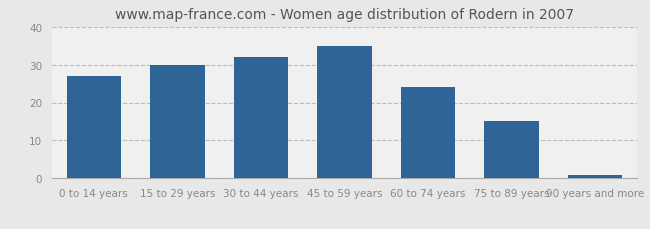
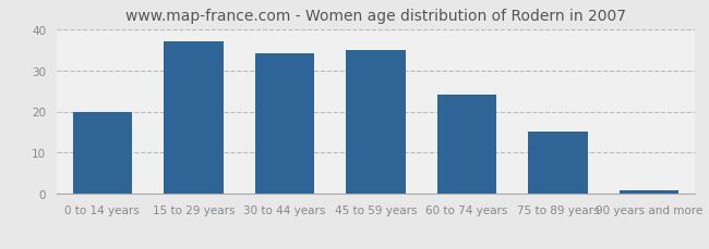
0 to 14 years: 27 -> 20
15 to 29 years: 30 -> 37
30 to 44 years: 32 -> 34
